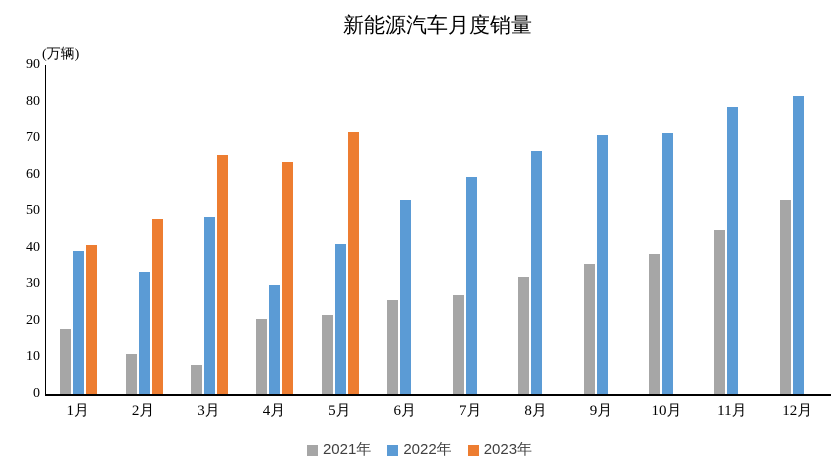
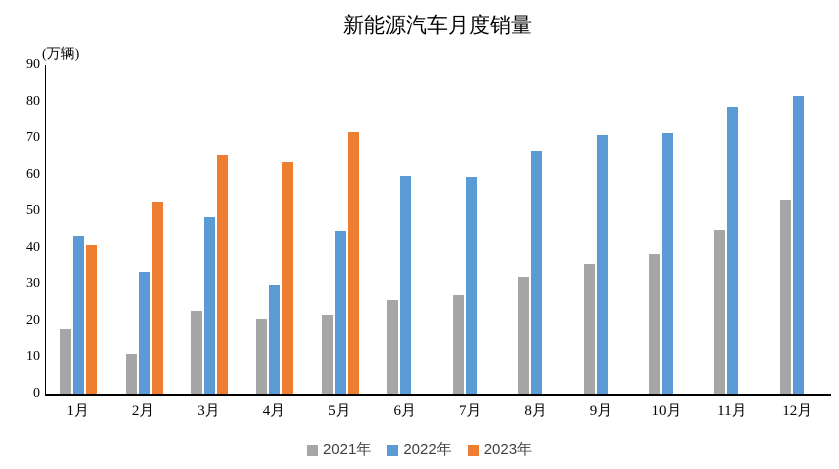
2022年/1月: 39 -> 43
2023年/2月: 48 -> 52
2021年/3月: 8 -> 23
2022年/5月: 41 -> 45
2022年/6月: 53 -> 60
